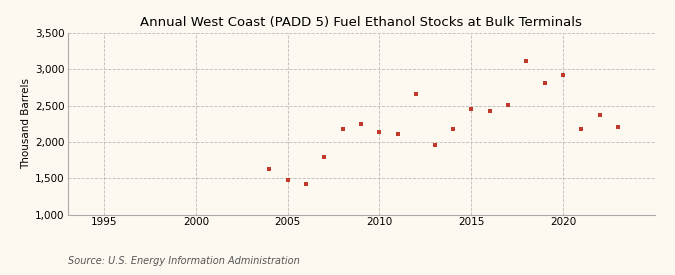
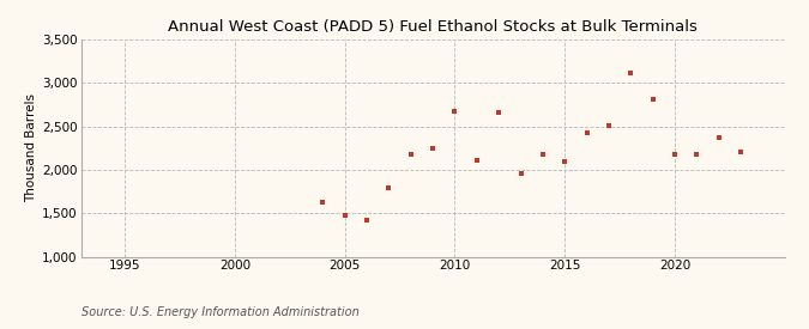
2010: 2,130 -> 2,680
2015: 2,450 -> 2,100
2020: 2,920 -> 2,180
